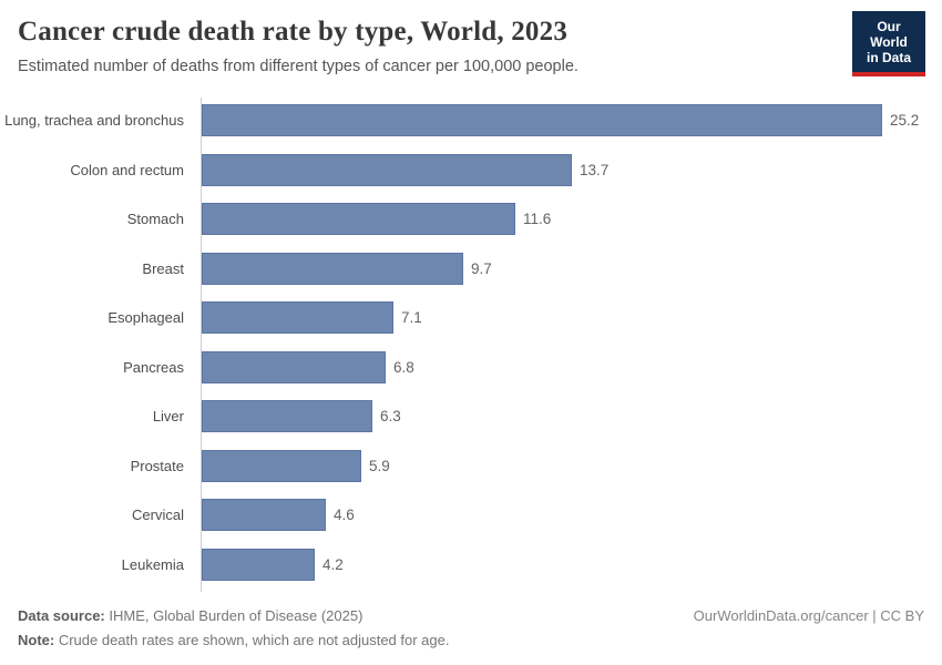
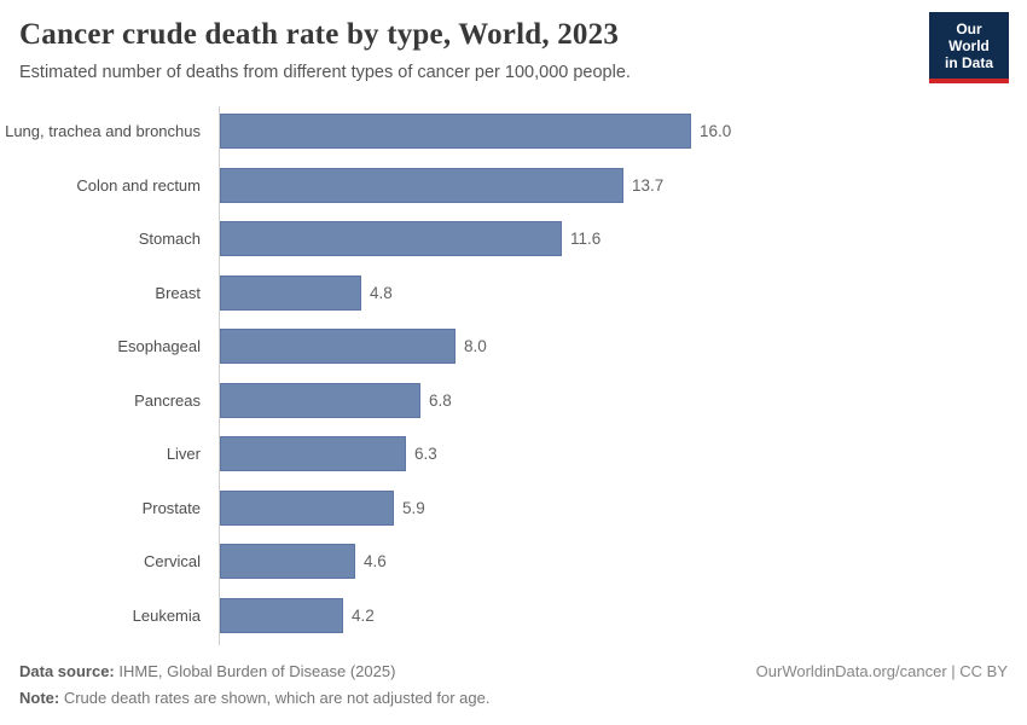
Lung, trachea and bronchus: 25.2 -> 16.0
Breast: 9.7 -> 4.8
Esophageal: 7.1 -> 8.0
